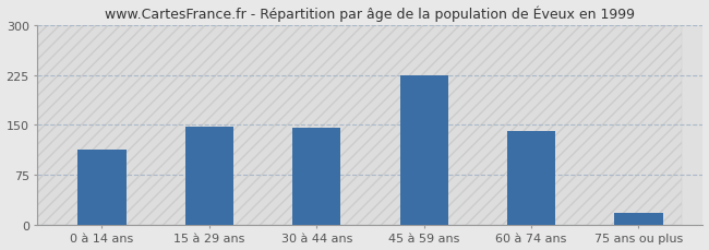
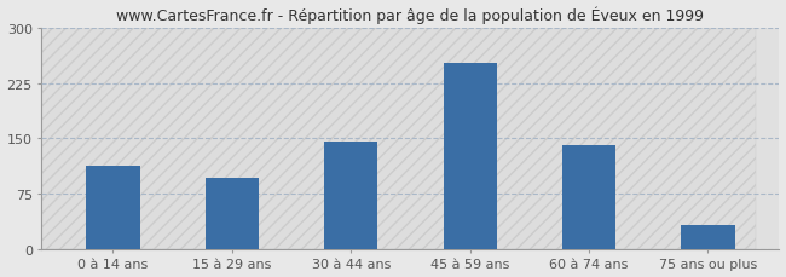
15 à 29 ans: 148 -> 96
45 à 59 ans: 224 -> 252
75 ans ou plus: 18 -> 32
